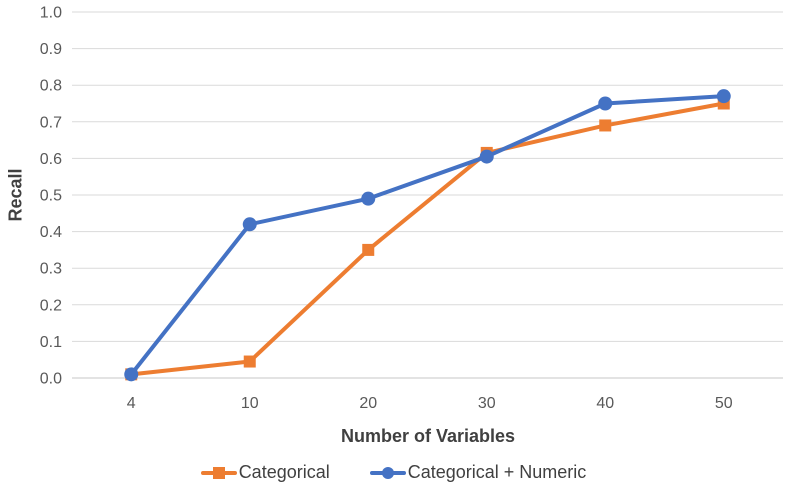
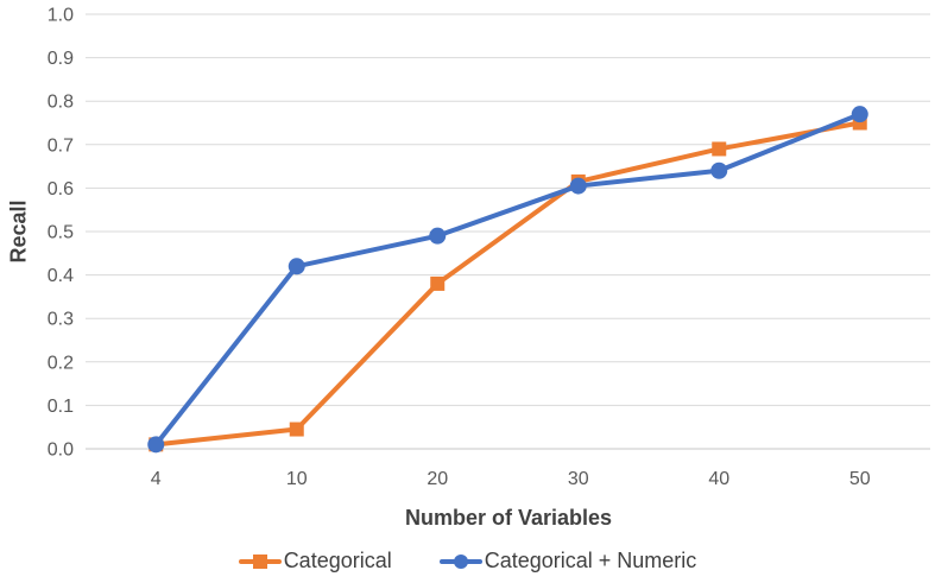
Categorical/20: 0.35 -> 0.38
Categorical + Numeric/40: 0.75 -> 0.64
